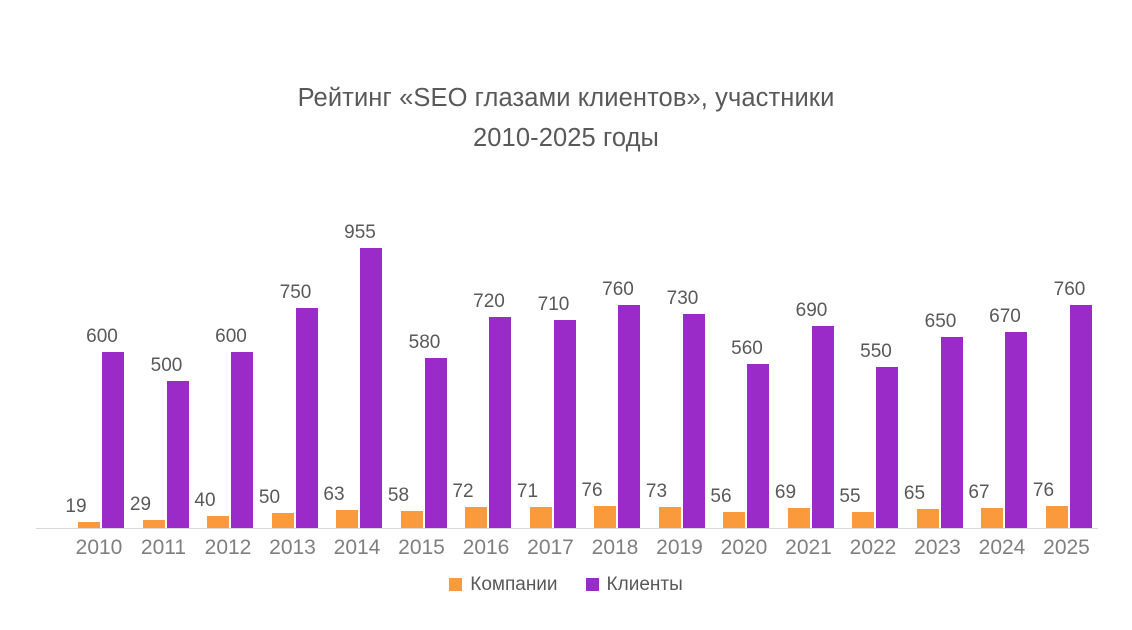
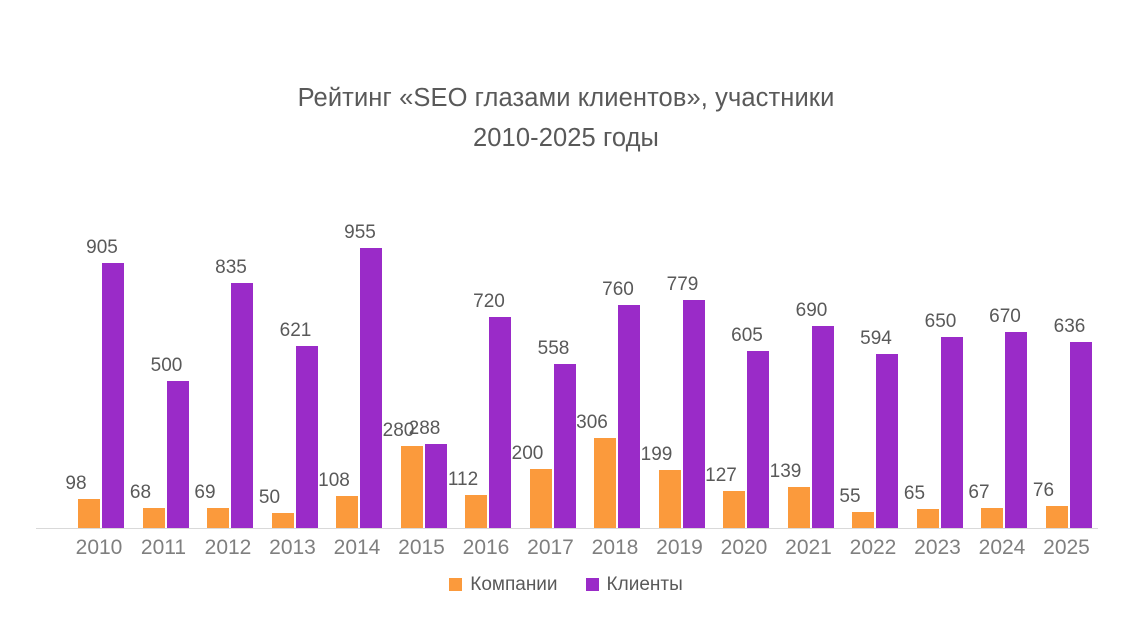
Компании/2010: 19 -> 98
Клиенты/2010: 600 -> 905
Компании/2011: 29 -> 68
Компании/2012: 40 -> 69
Клиенты/2012: 600 -> 835
Клиенты/2013: 750 -> 621
Компании/2014: 63 -> 108
Компании/2015: 58 -> 280
Клиенты/2015: 580 -> 288
Компании/2016: 72 -> 112
Компании/2017: 71 -> 200
Клиенты/2017: 710 -> 558
Компании/2018: 76 -> 306
Компании/2019: 73 -> 199
Клиенты/2019: 730 -> 779
Компании/2020: 56 -> 127
Клиенты/2020: 560 -> 605
Компании/2021: 69 -> 139
Клиенты/2022: 550 -> 594
Клиенты/2025: 760 -> 636
